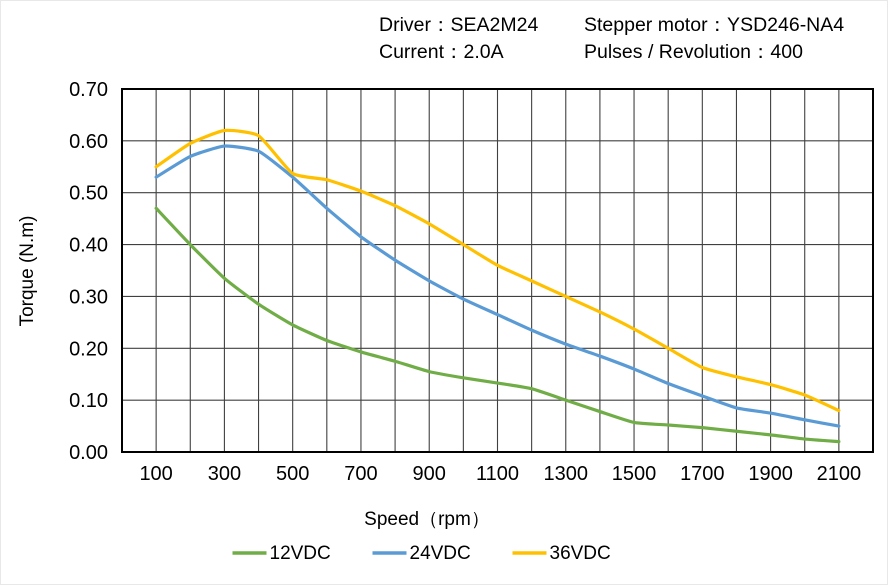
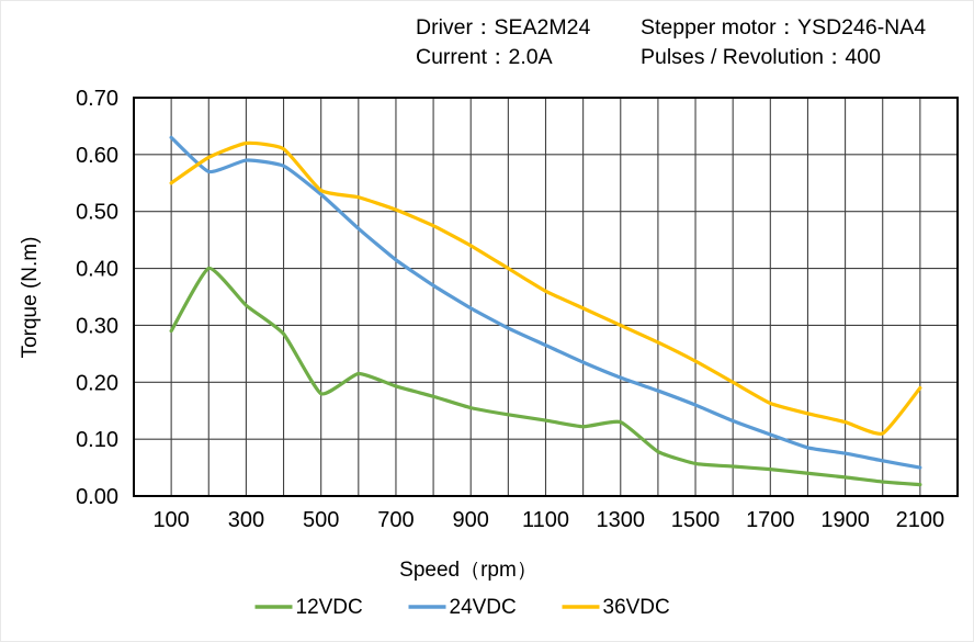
12VDC/100: 0.47 -> 0.29
24VDC/100: 0.53 -> 0.63
12VDC/500: 0.24 -> 0.18
12VDC/1300: 0.10 -> 0.13
36VDC/2100: 0.08 -> 0.19
